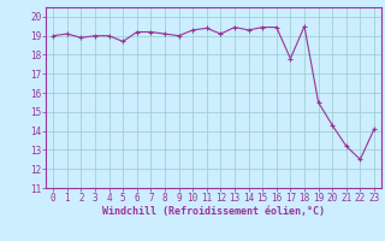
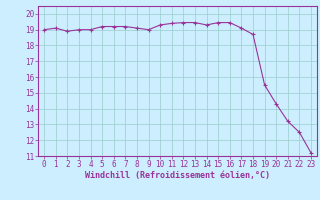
5: 18.7 -> 19.2
12: 19.1 -> 19.4
17: 17.8 -> 19.1
18: 19.5 -> 18.7
23: 14.1 -> 11.2
